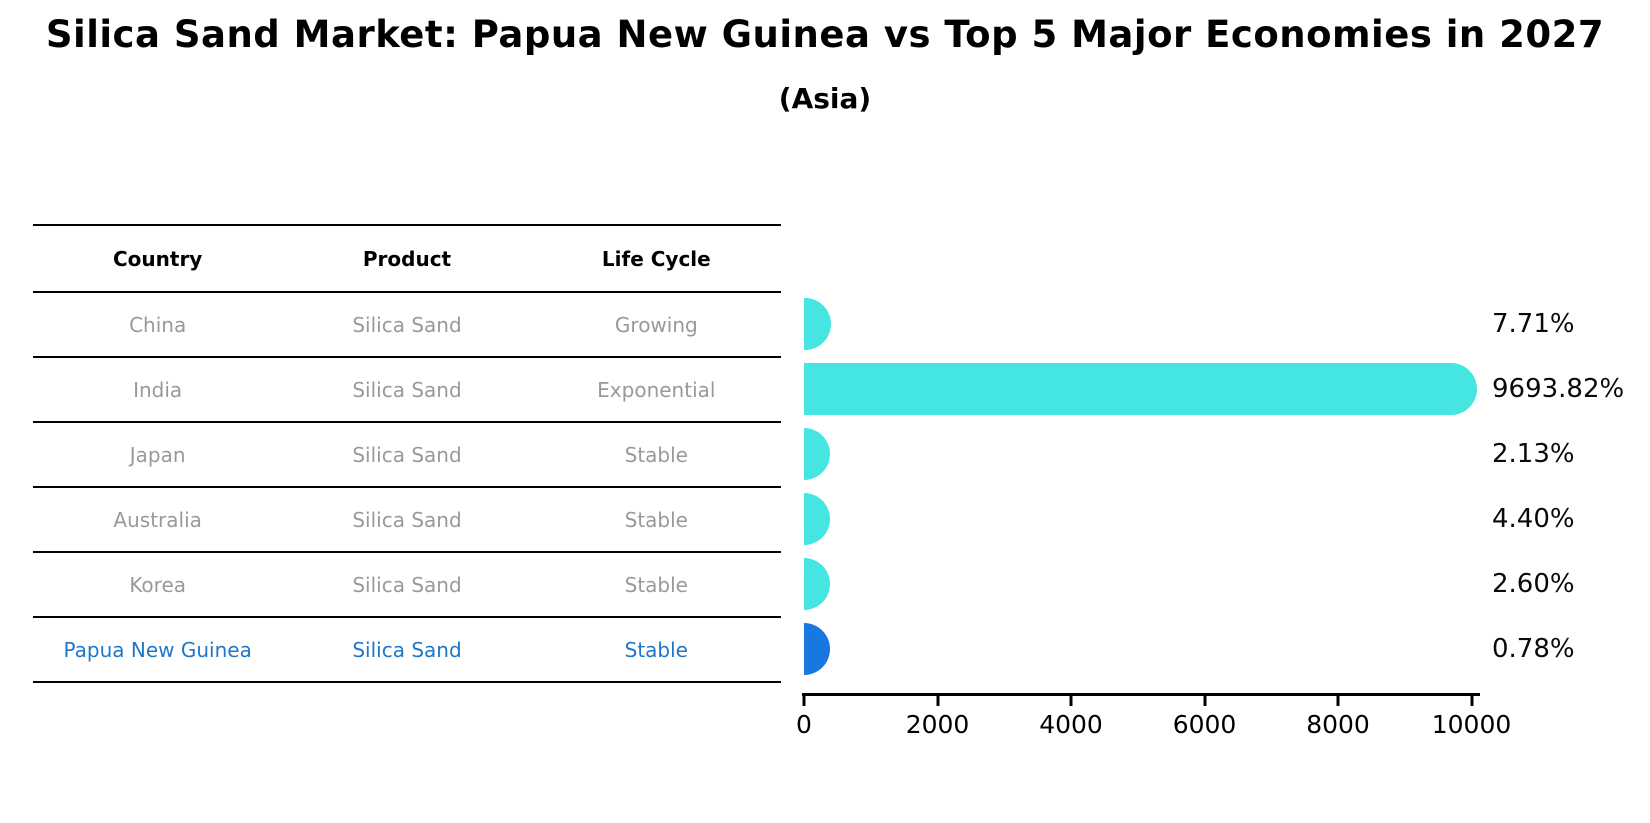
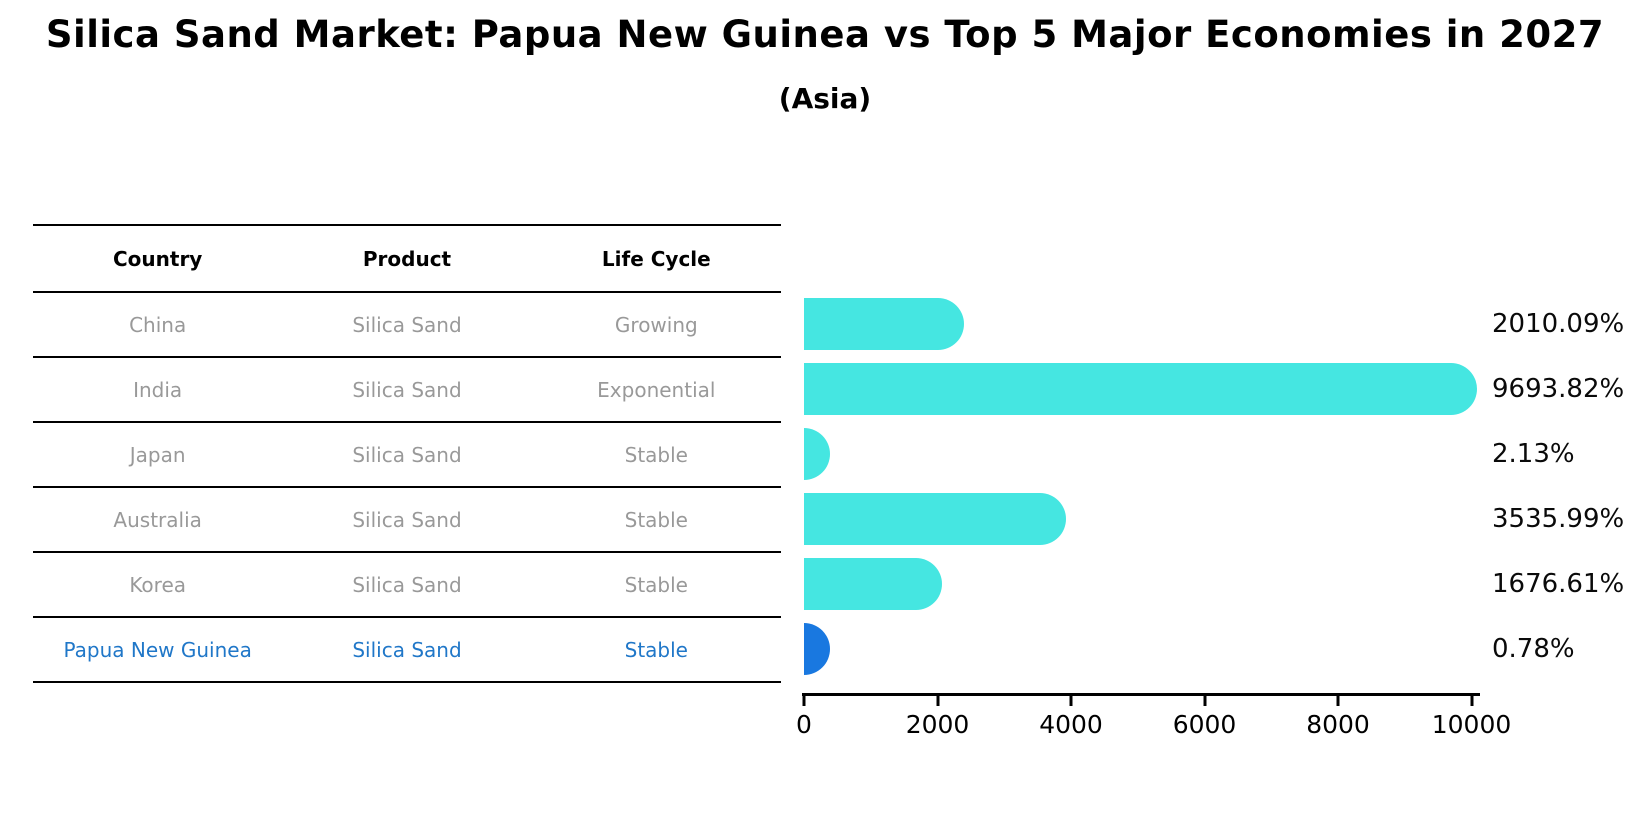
China: 7.71% -> 2010.09%
Australia: 4.40% -> 3535.99%
Korea: 2.60% -> 1676.61%
